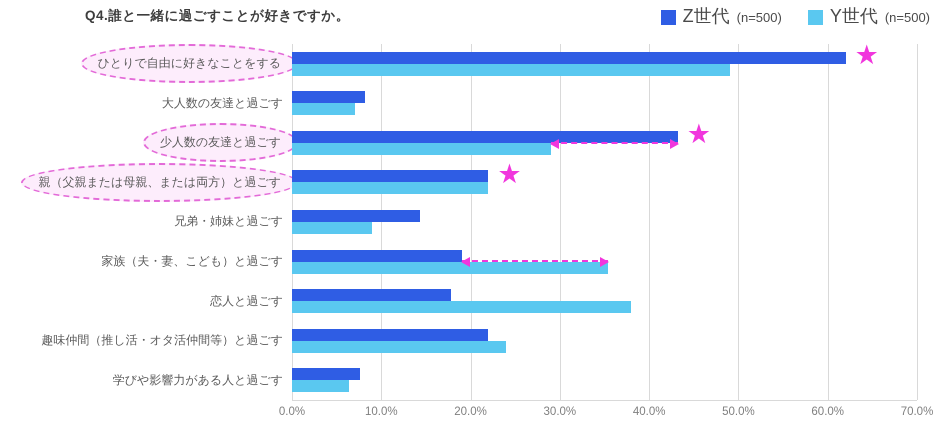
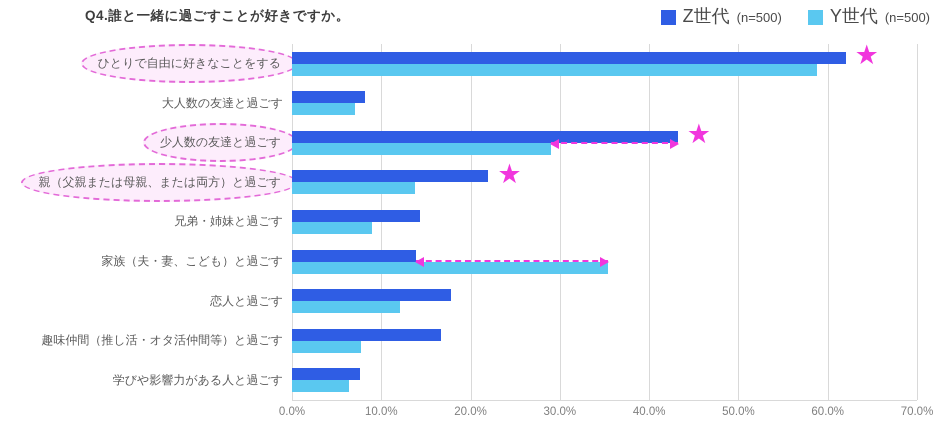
Y世代 (n=500)/ひとりで自由に好きなことをする: 49% -> 59%
Y世代 (n=500)/親（父親または母親、または両方）と過ごす: 22% -> 14%
Z世代 (n=500)/家族（夫・妻、こども）と過ごす: 19% -> 14%
Y世代 (n=500)/恋人と過ごす: 38% -> 12%
Z世代 (n=500)/趣味仲間（推し活・オタ活仲間等）と過ごす: 22% -> 17%
Y世代 (n=500)/趣味仲間（推し活・オタ活仲間等）と過ごす: 24% -> 8%
